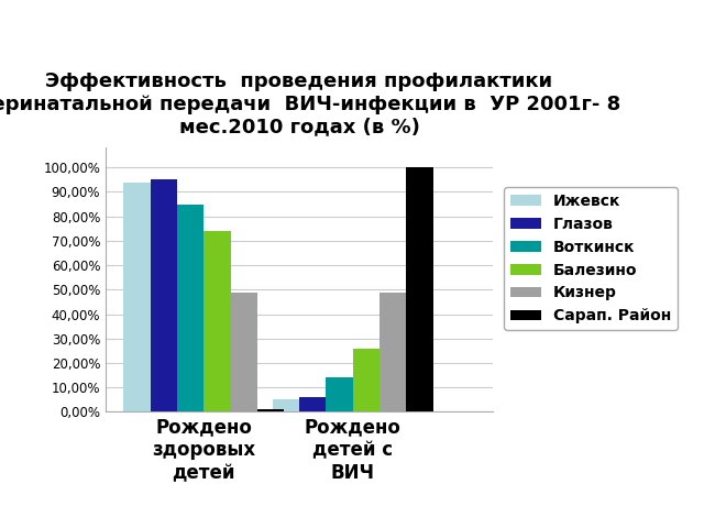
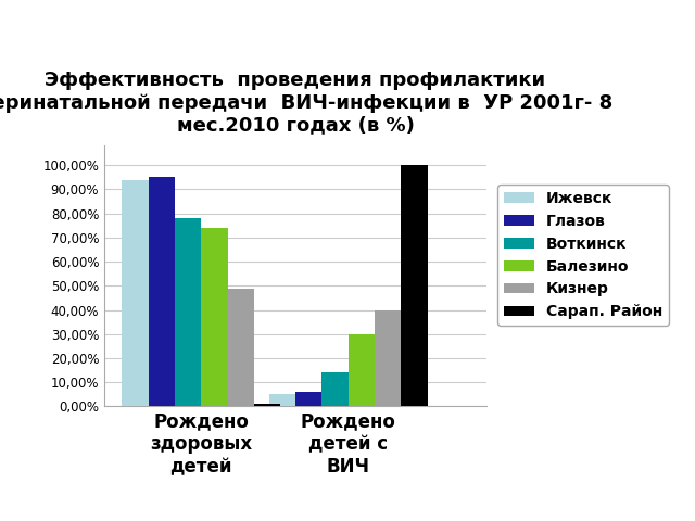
Воткинск/Рождено здоровых детей: 85% -> 78%
Балезино/Рождено детей с ВИЧ: 26% -> 30%
Кизнер/Рождено детей с ВИЧ: 49% -> 40%
